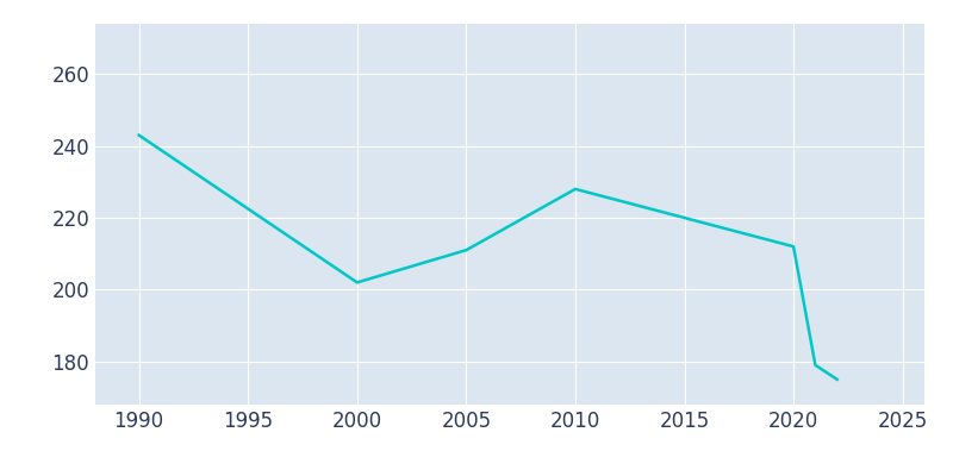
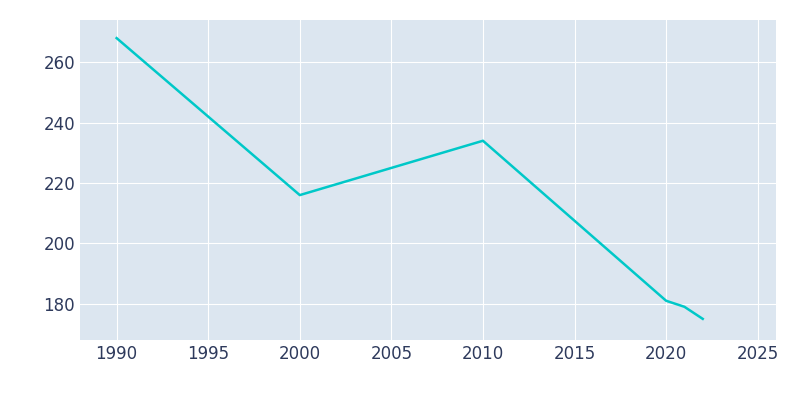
1990: 243 -> 268
2000: 202 -> 216
2005: 211 -> 225
2010: 228 -> 234
2020: 212 -> 181
